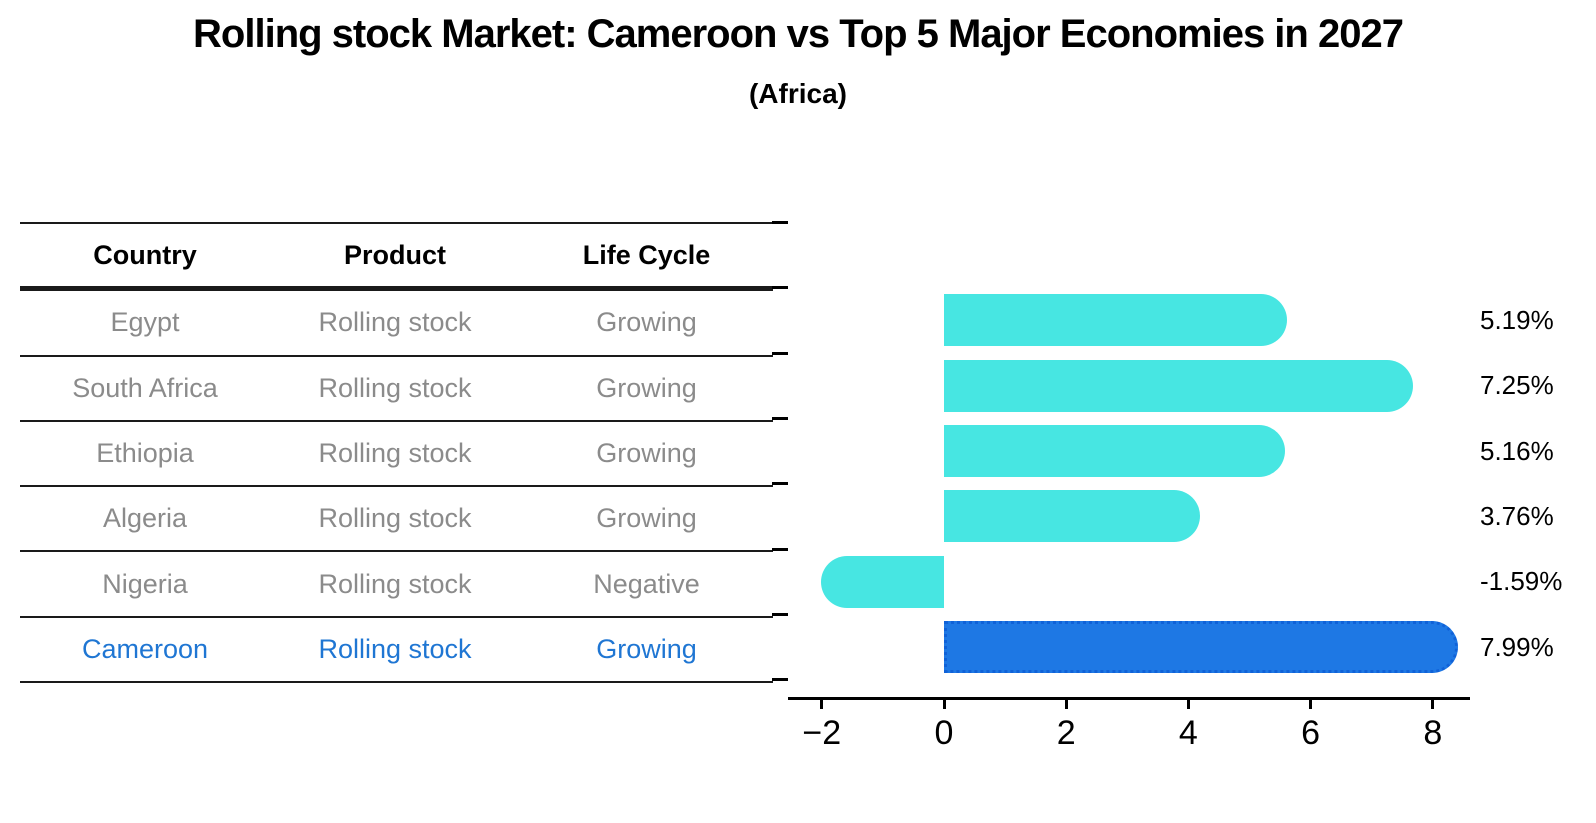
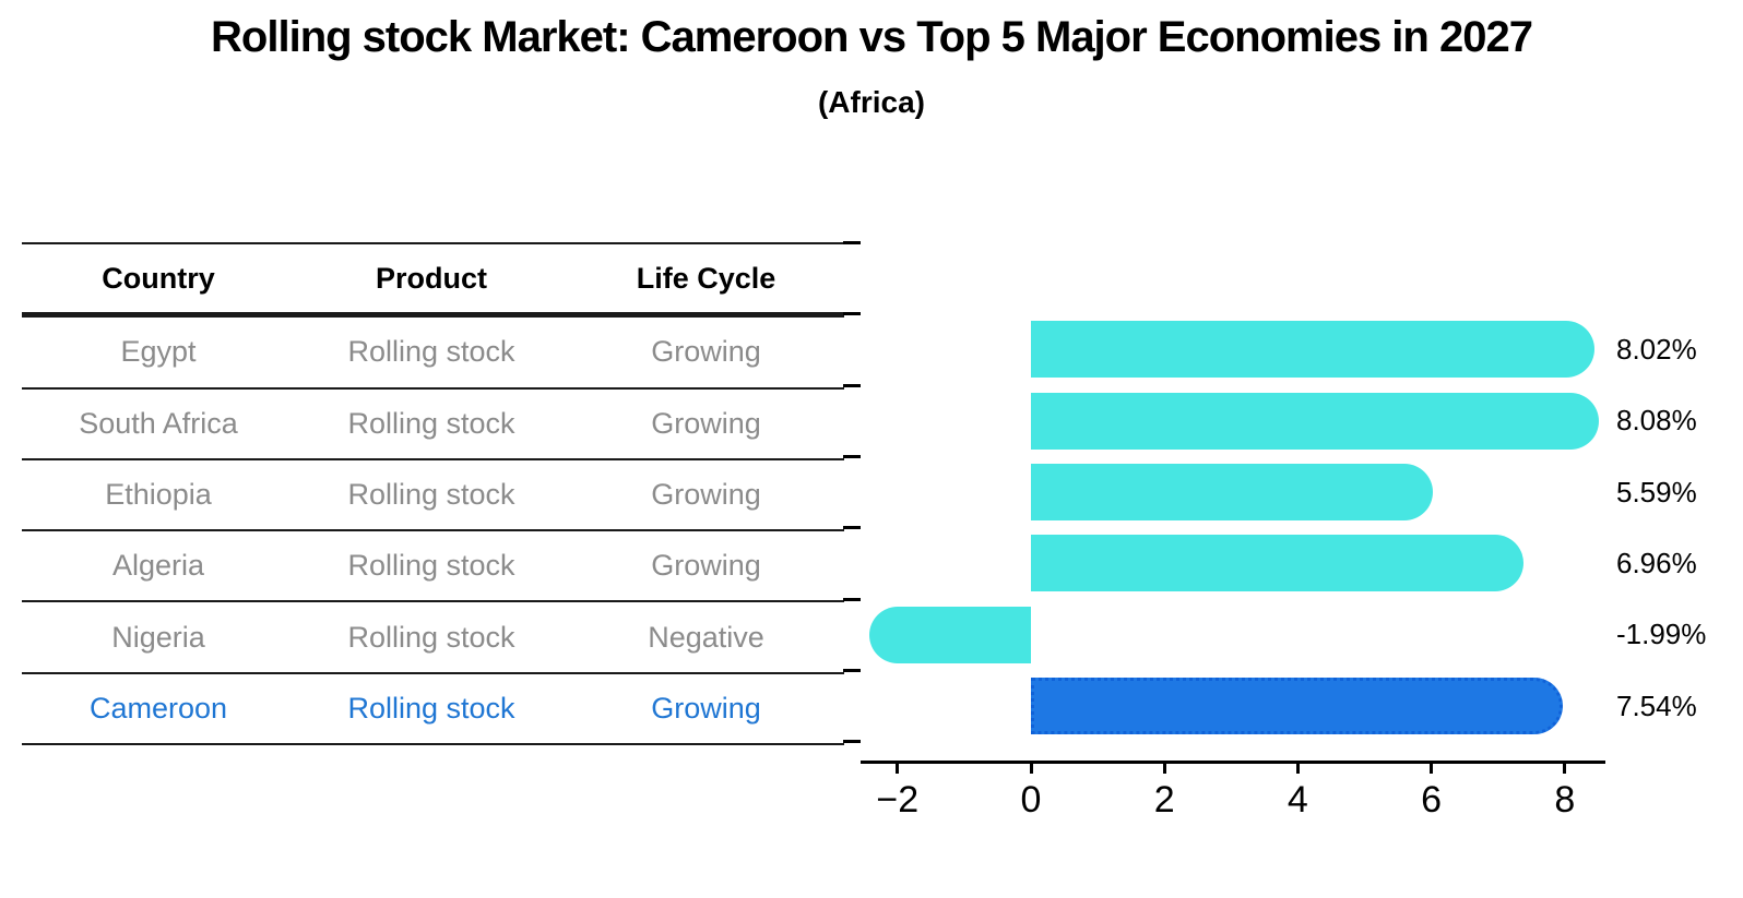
Egypt: 5.19% -> 8.02%
South Africa: 7.25% -> 8.08%
Ethiopia: 5.16% -> 5.59%
Algeria: 3.76% -> 6.96%
Nigeria: -1.59% -> -1.99%
Cameroon: 7.99% -> 7.54%
